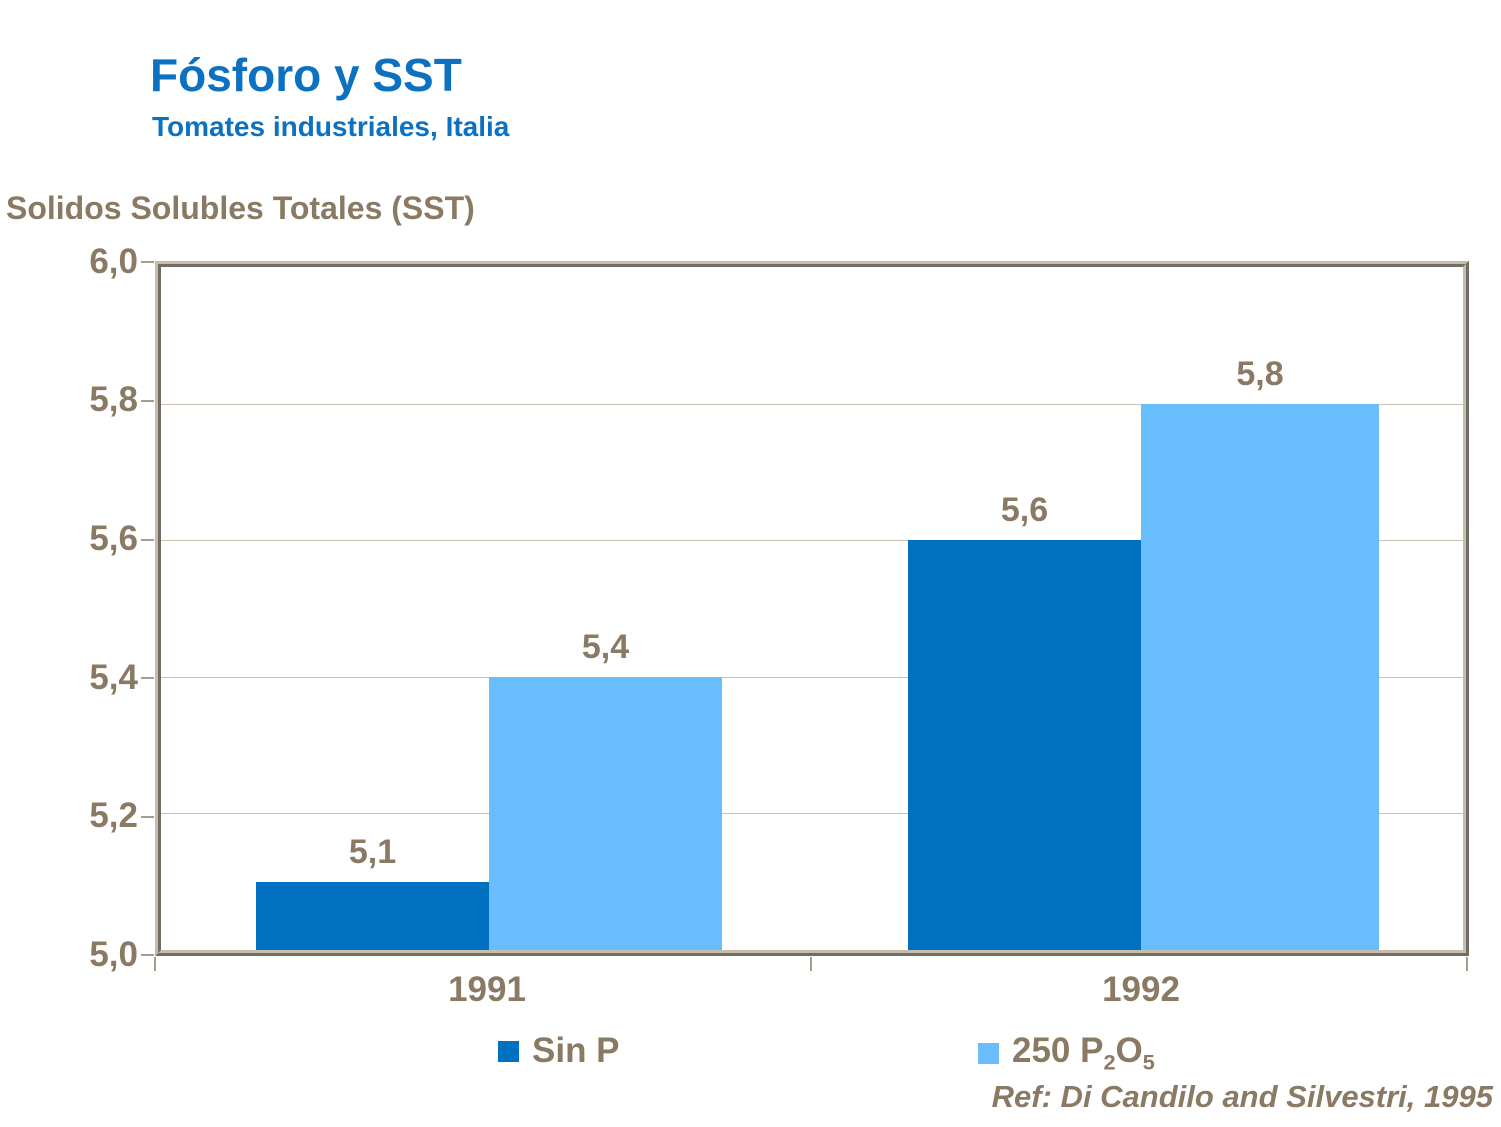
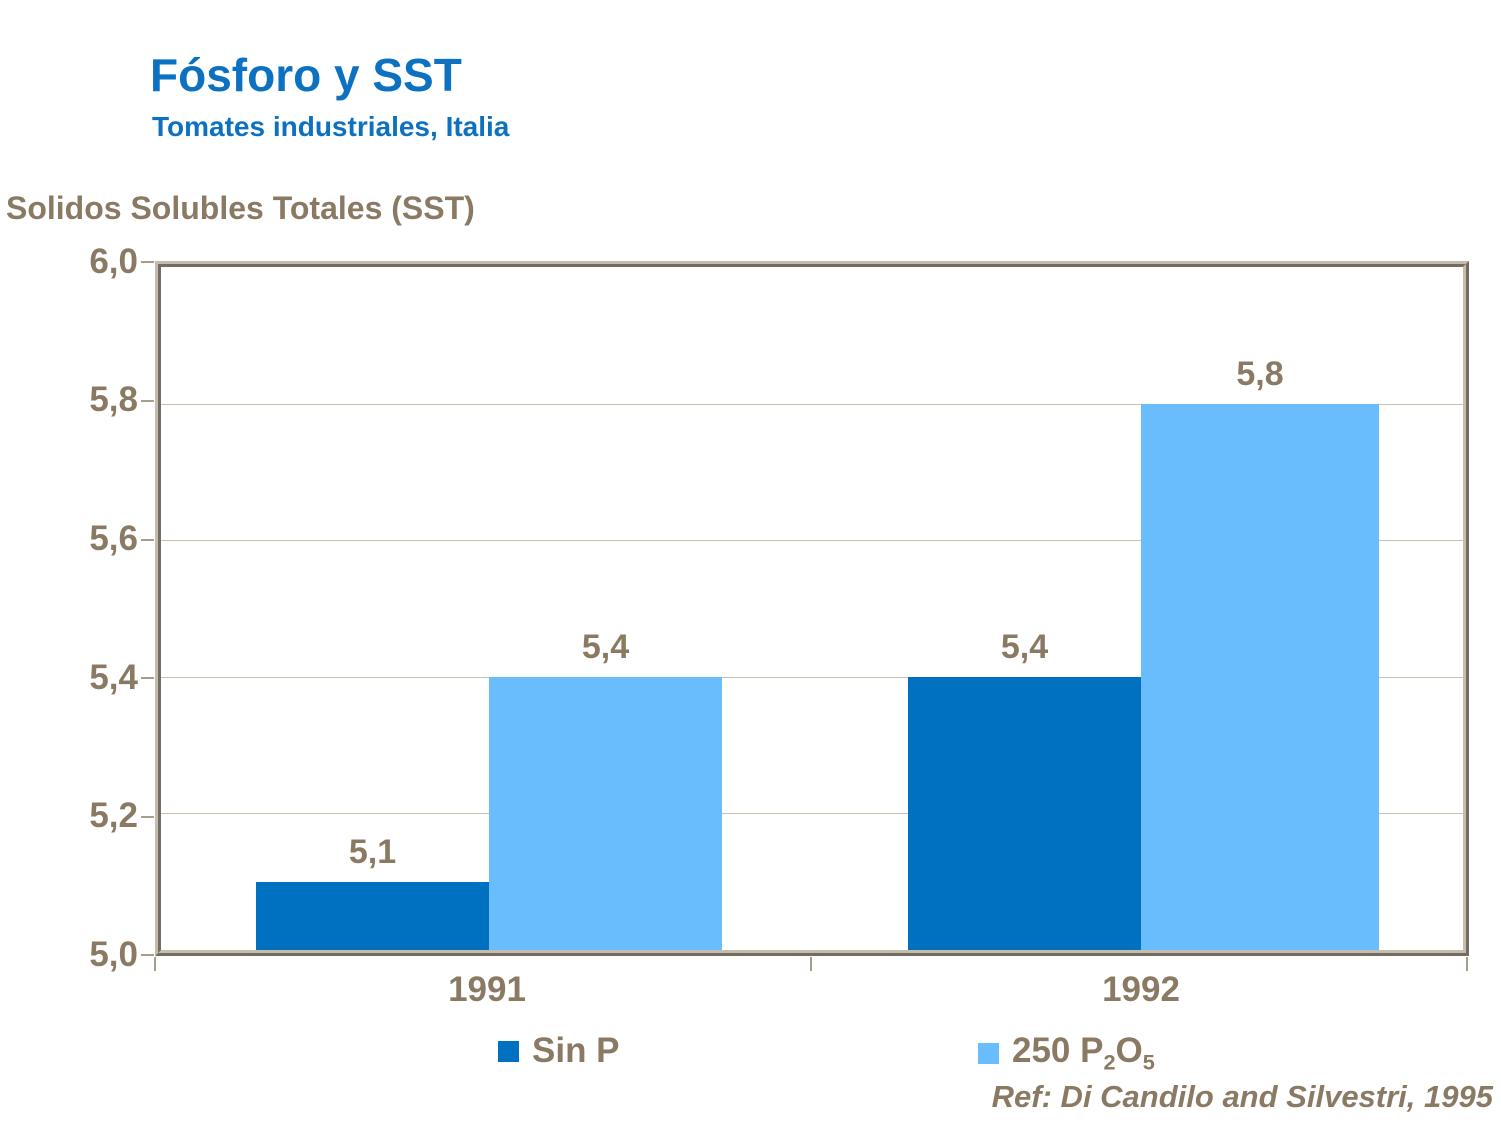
Sin P/1992: 5,6 -> 5,4
